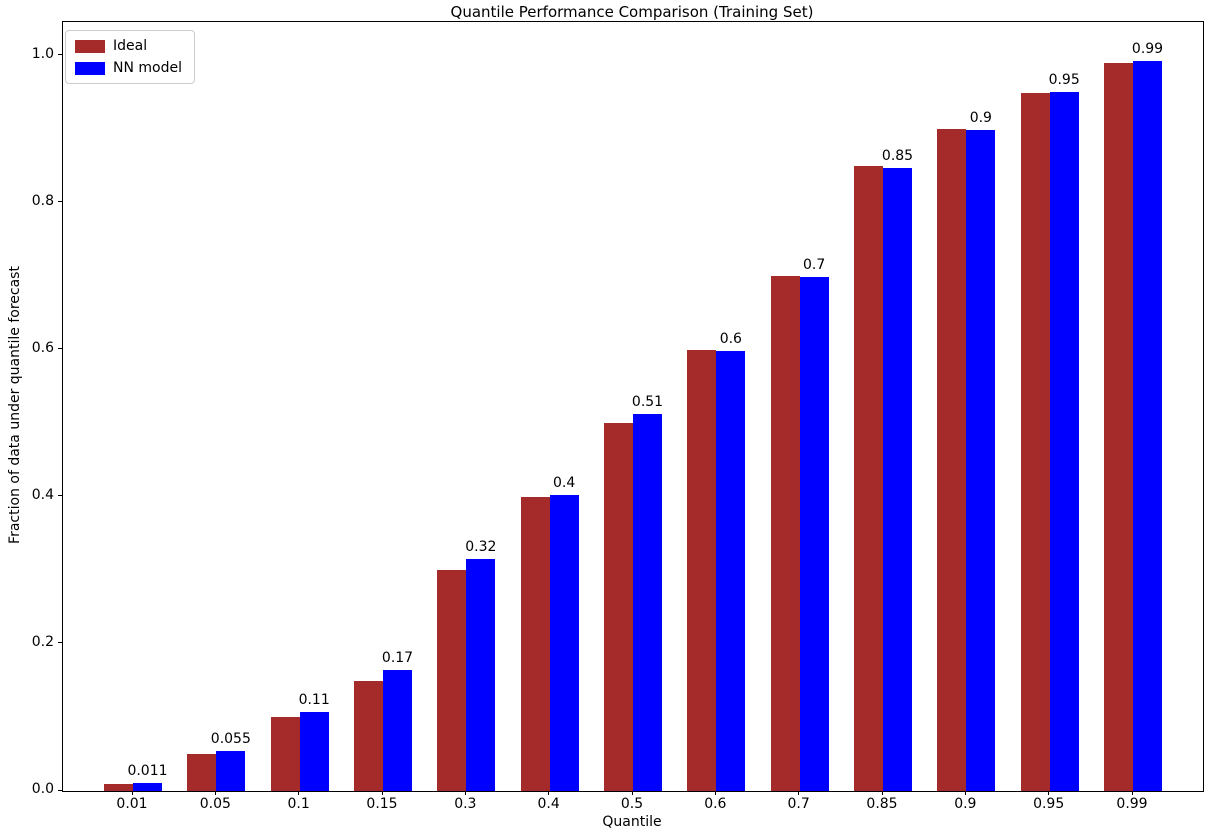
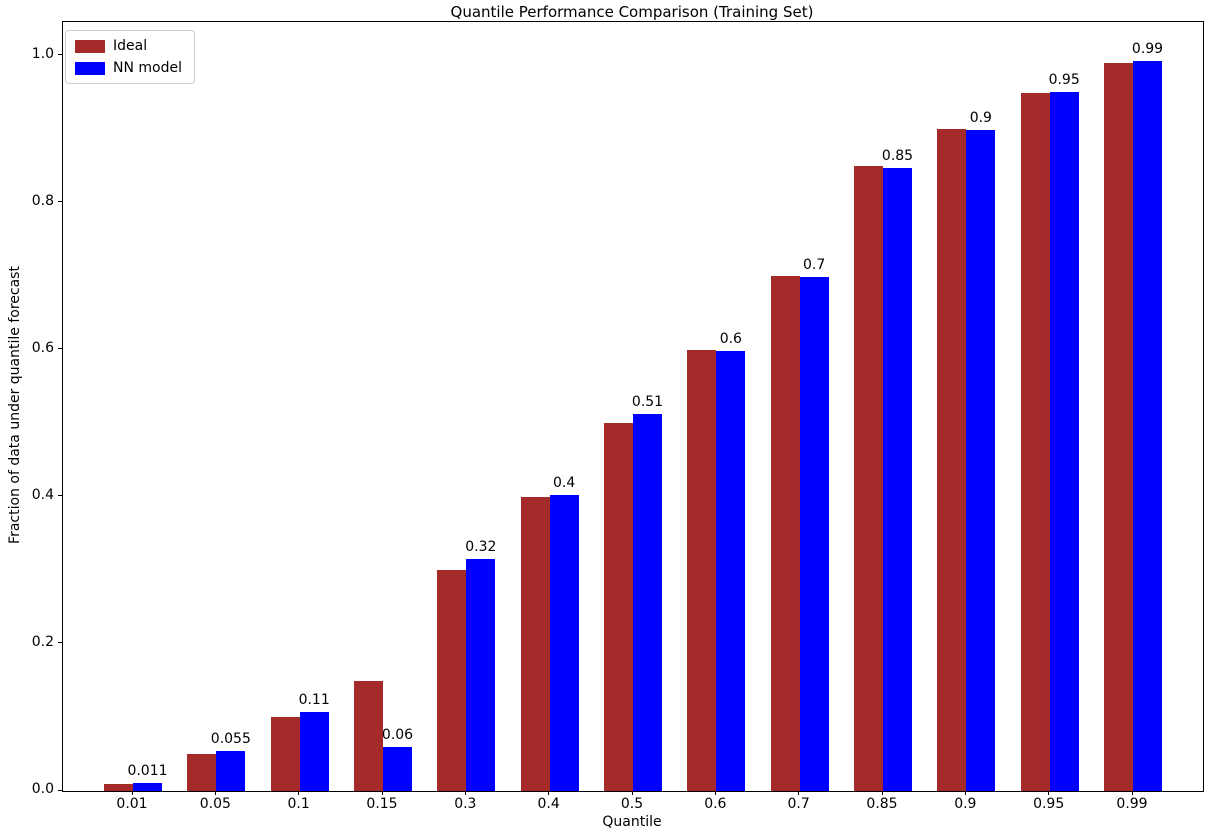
NN model/0.15: 0.17 -> 0.06
